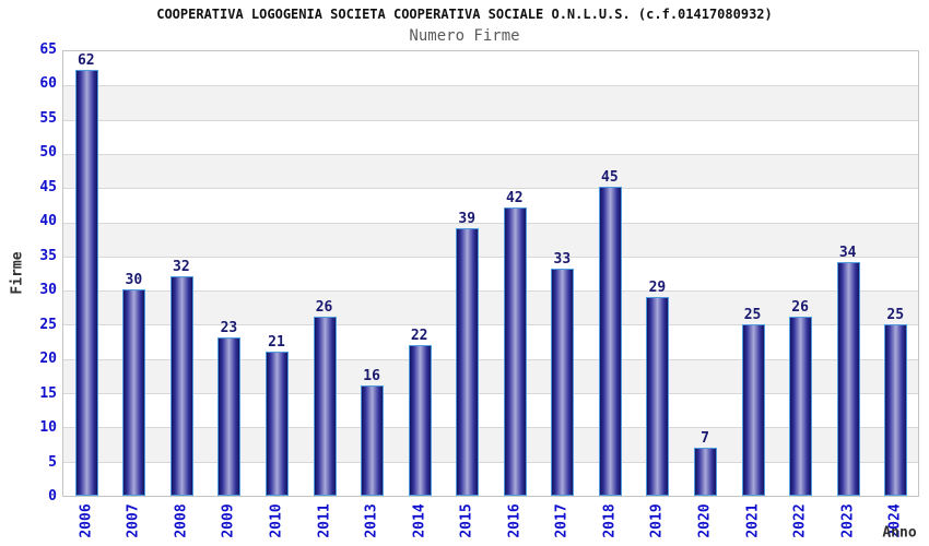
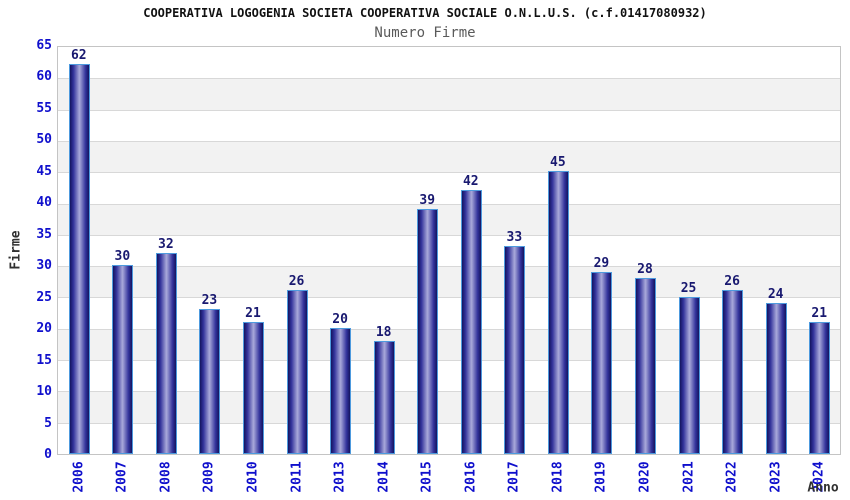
2013: 16 -> 20
2014: 22 -> 18
2020: 7 -> 28
2023: 34 -> 24
2024: 25 -> 21
